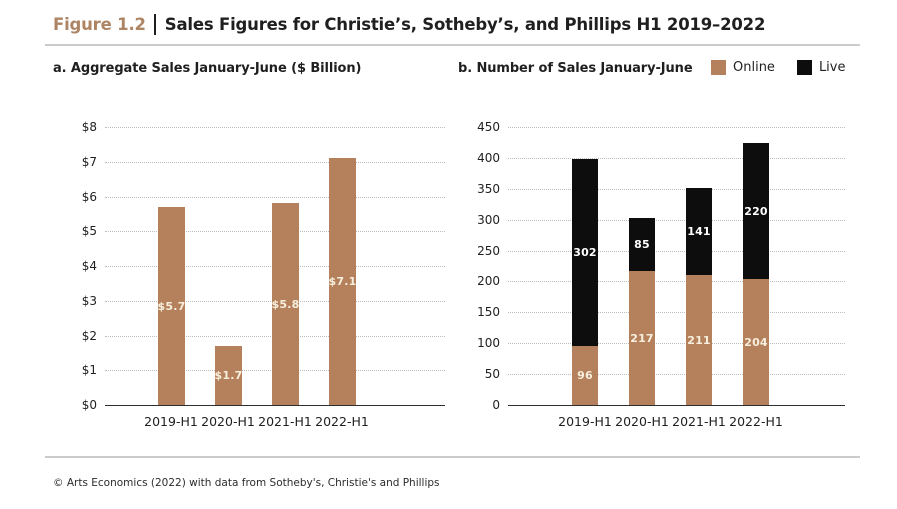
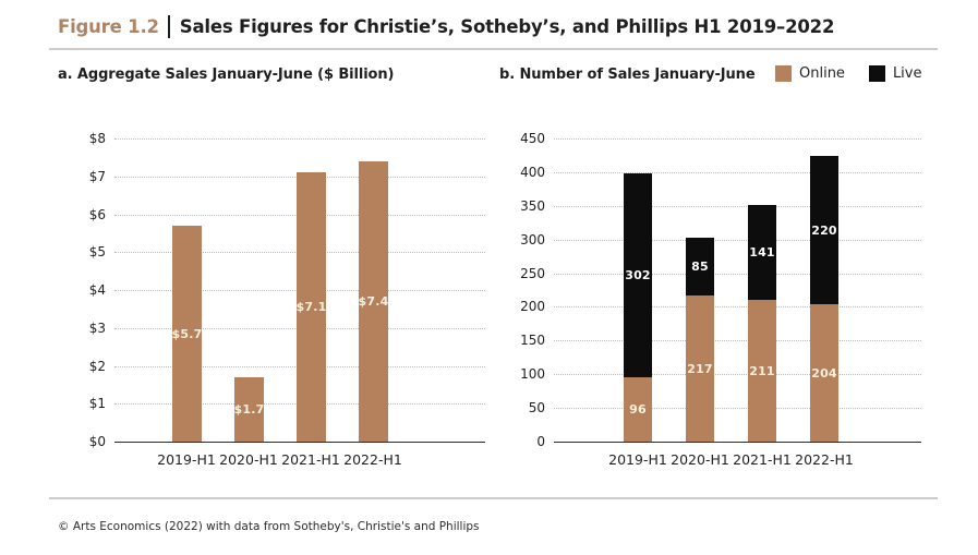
a. Aggregate Sales January-June ($ Billion)/2021-H1: $5.8 -> $7.1
a. Aggregate Sales January-June ($ Billion)/2022-H1: $7.1 -> $7.4
